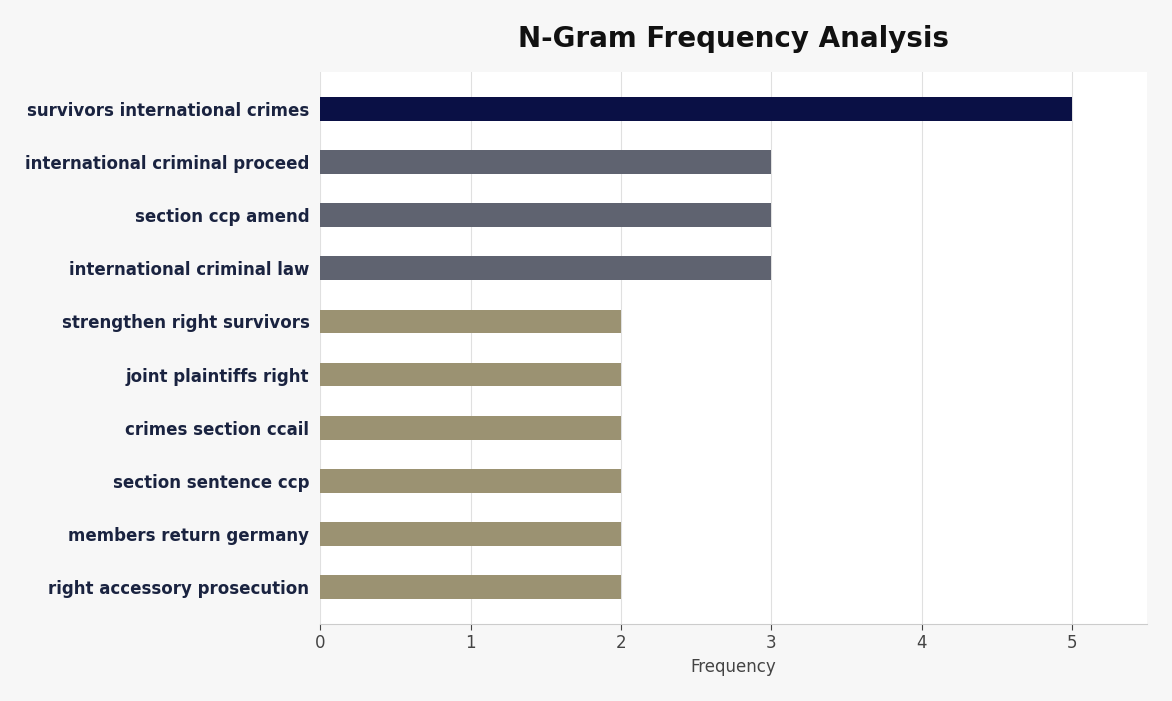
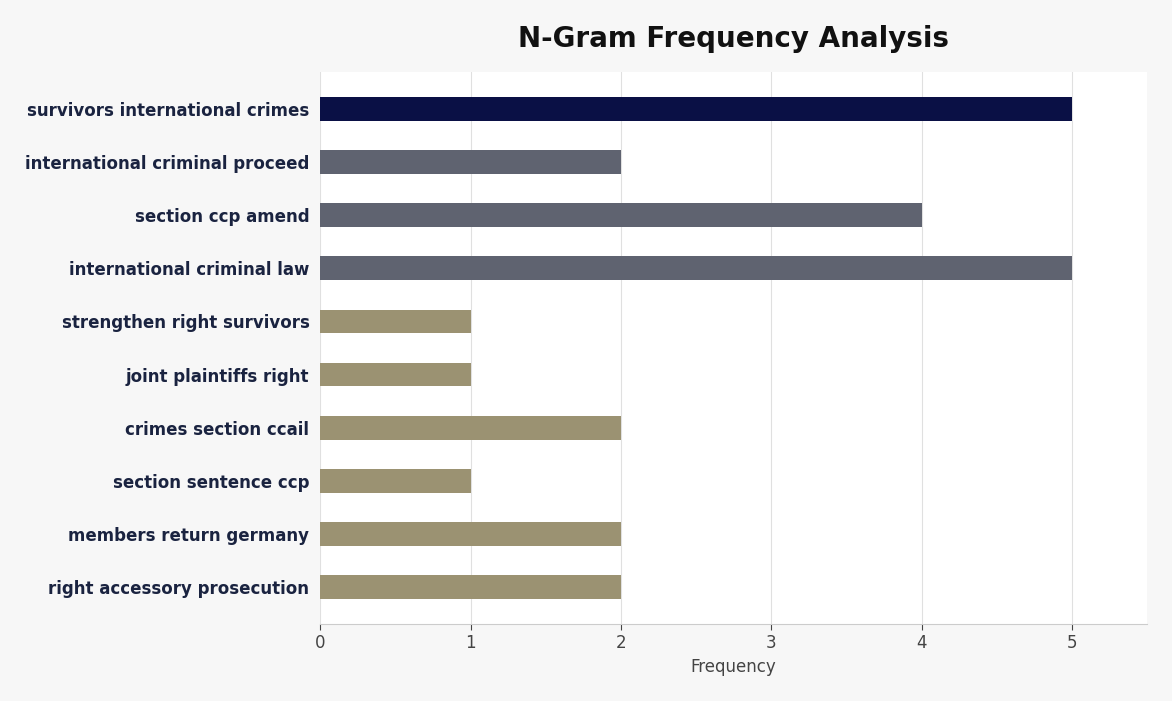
international criminal proceed: 3 -> 2
section ccp amend: 3 -> 4
international criminal law: 3 -> 5
strengthen right survivors: 2 -> 1
joint plaintiffs right: 2 -> 1
section sentence ccp: 2 -> 1
